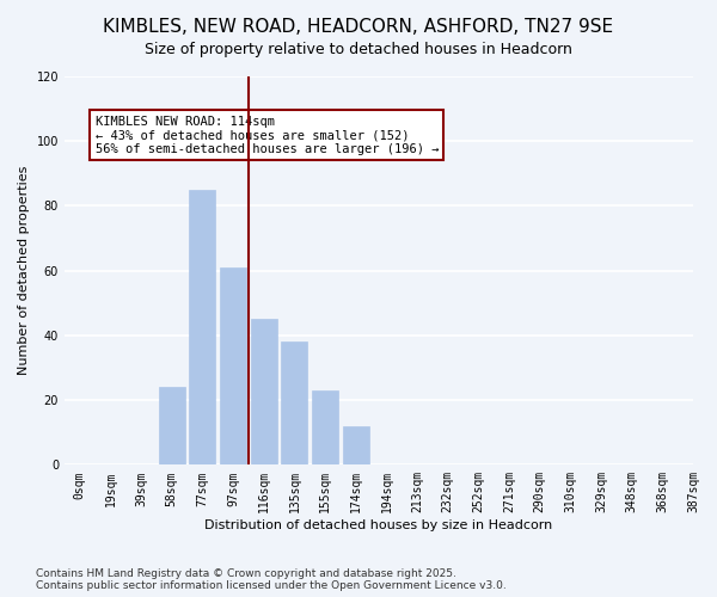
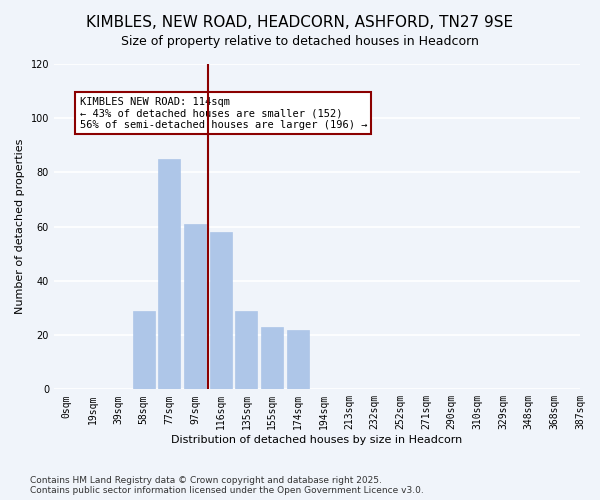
58sqm: 24 -> 29
116sqm: 45 -> 58
135sqm: 38 -> 29
174sqm: 12 -> 22
